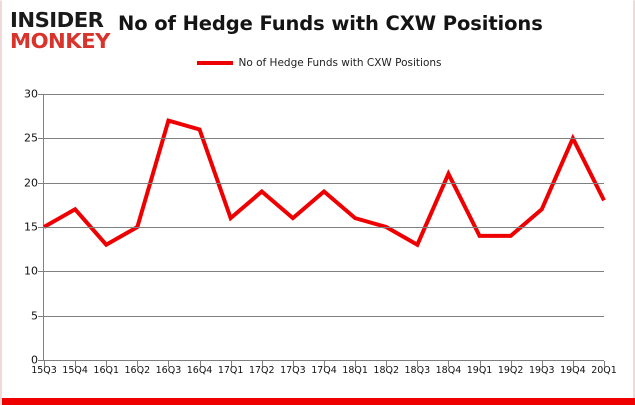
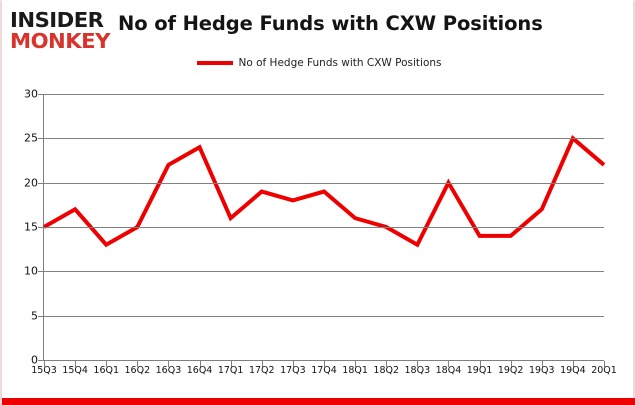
16Q3: 27 -> 22
16Q4: 26 -> 24
17Q3: 16 -> 18
18Q4: 21 -> 20
20Q1: 18 -> 22
